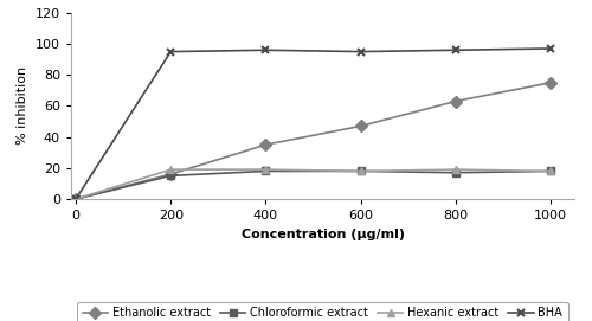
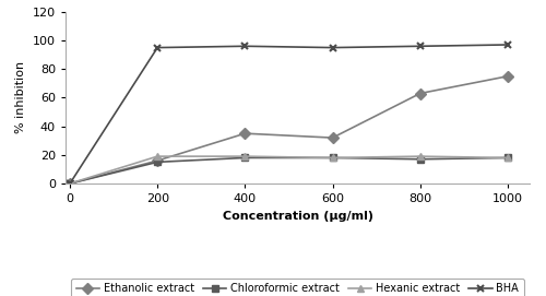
Ethanolic extract/600: 47 -> 32
